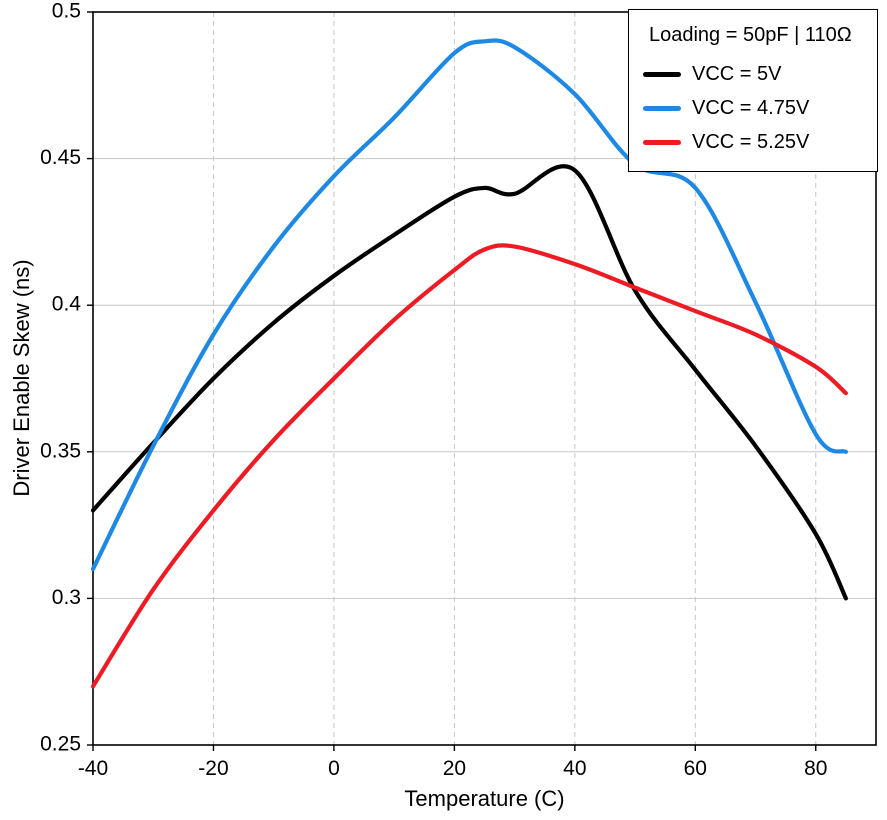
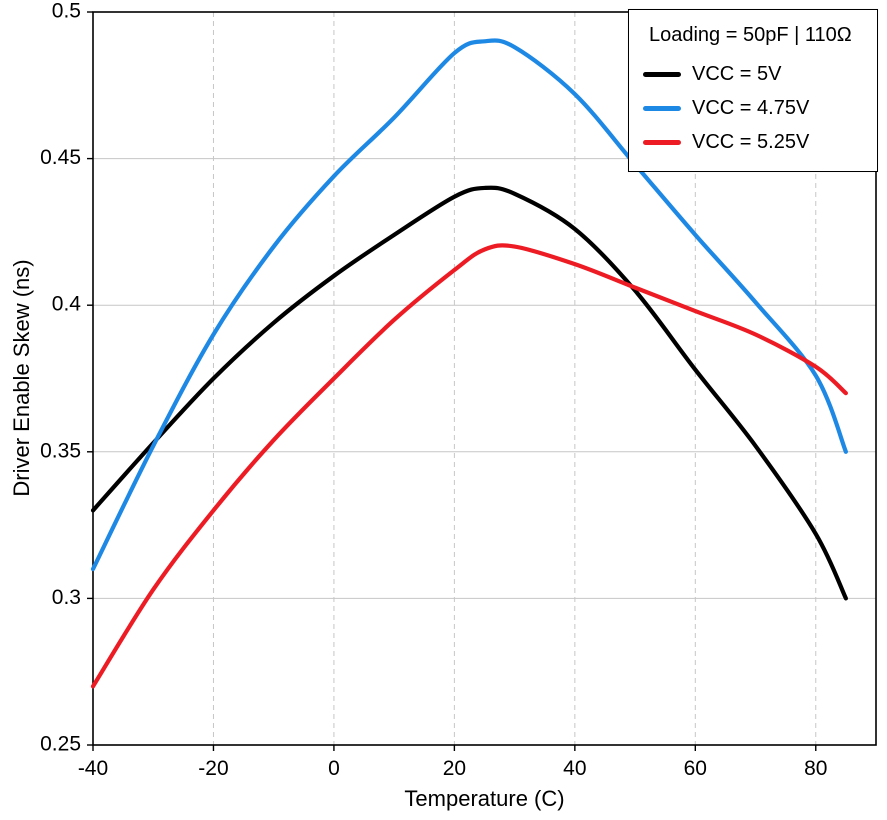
VCC = 5V/40: 0.446 -> 0.426
VCC = 4.75V/60: 0.440 -> 0.424
VCC = 4.75V/80: 0.356 -> 0.376
